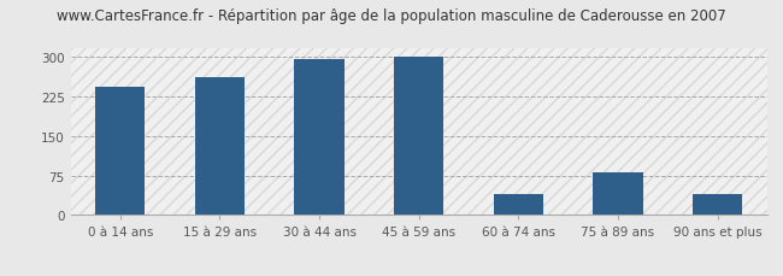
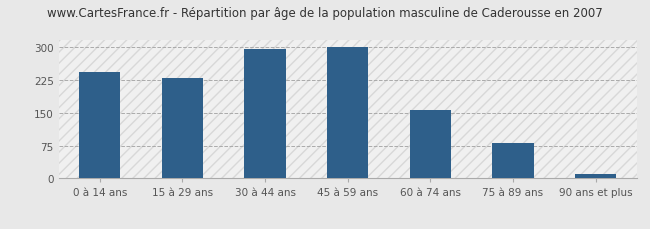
15 à 29 ans: 260 -> 230
60 à 74 ans: 40 -> 157
90 ans et plus: 40 -> 10
